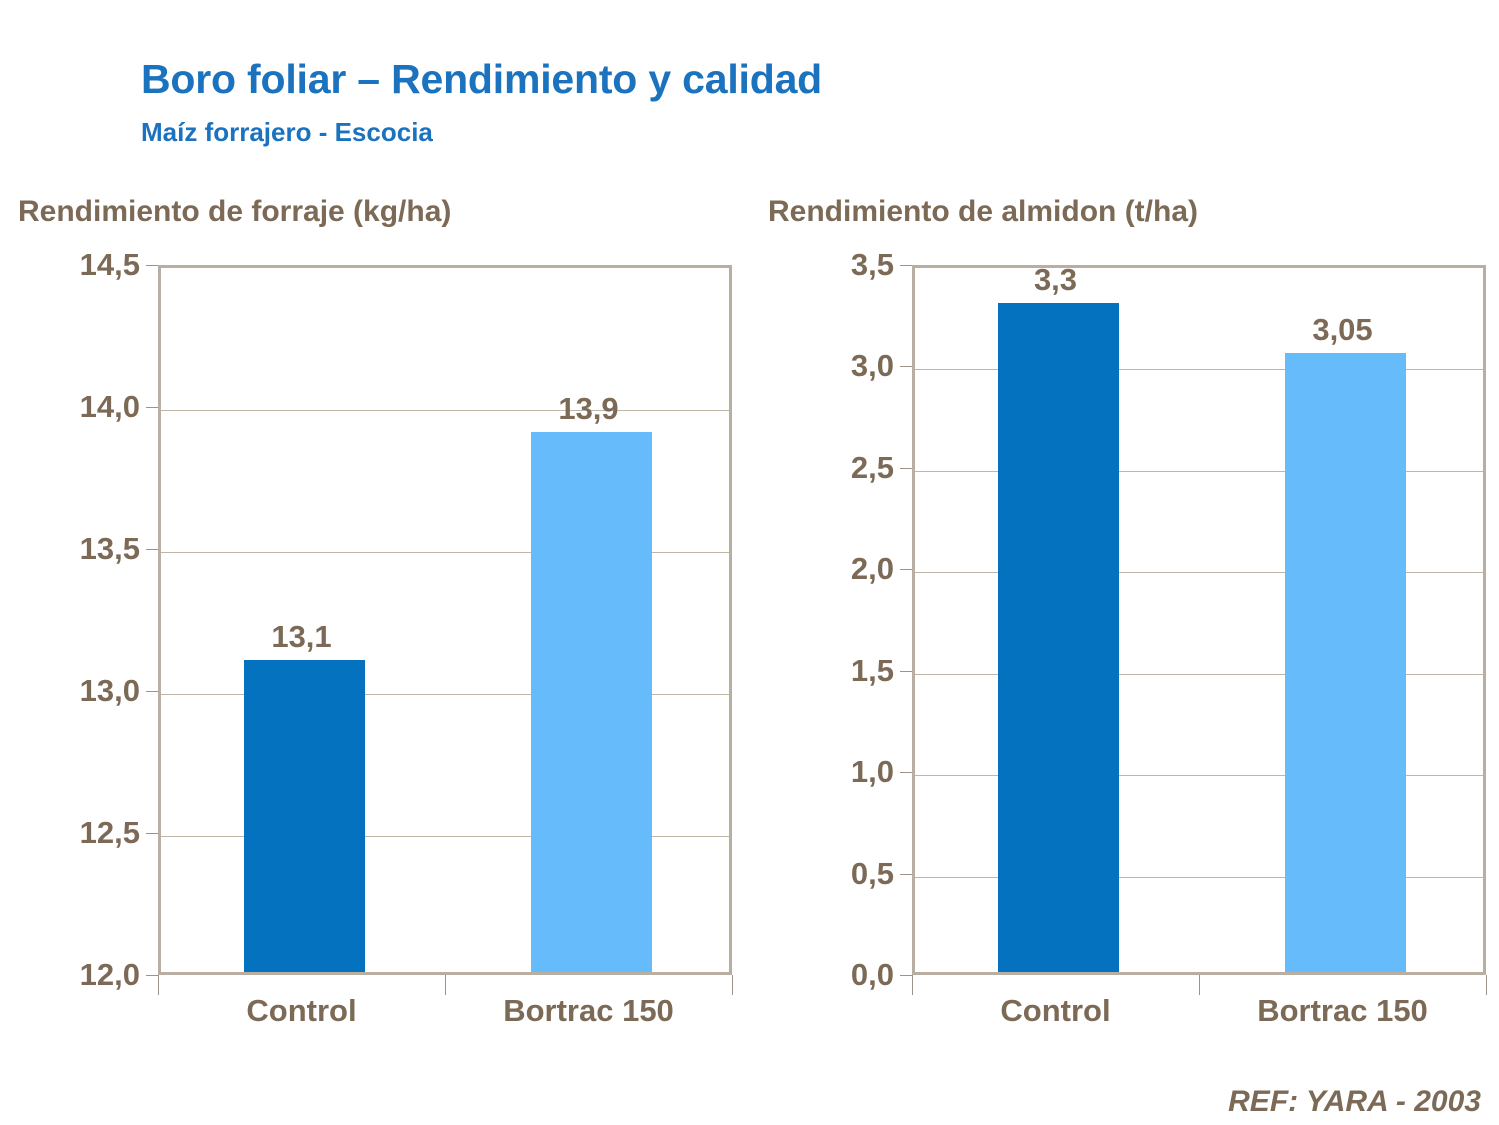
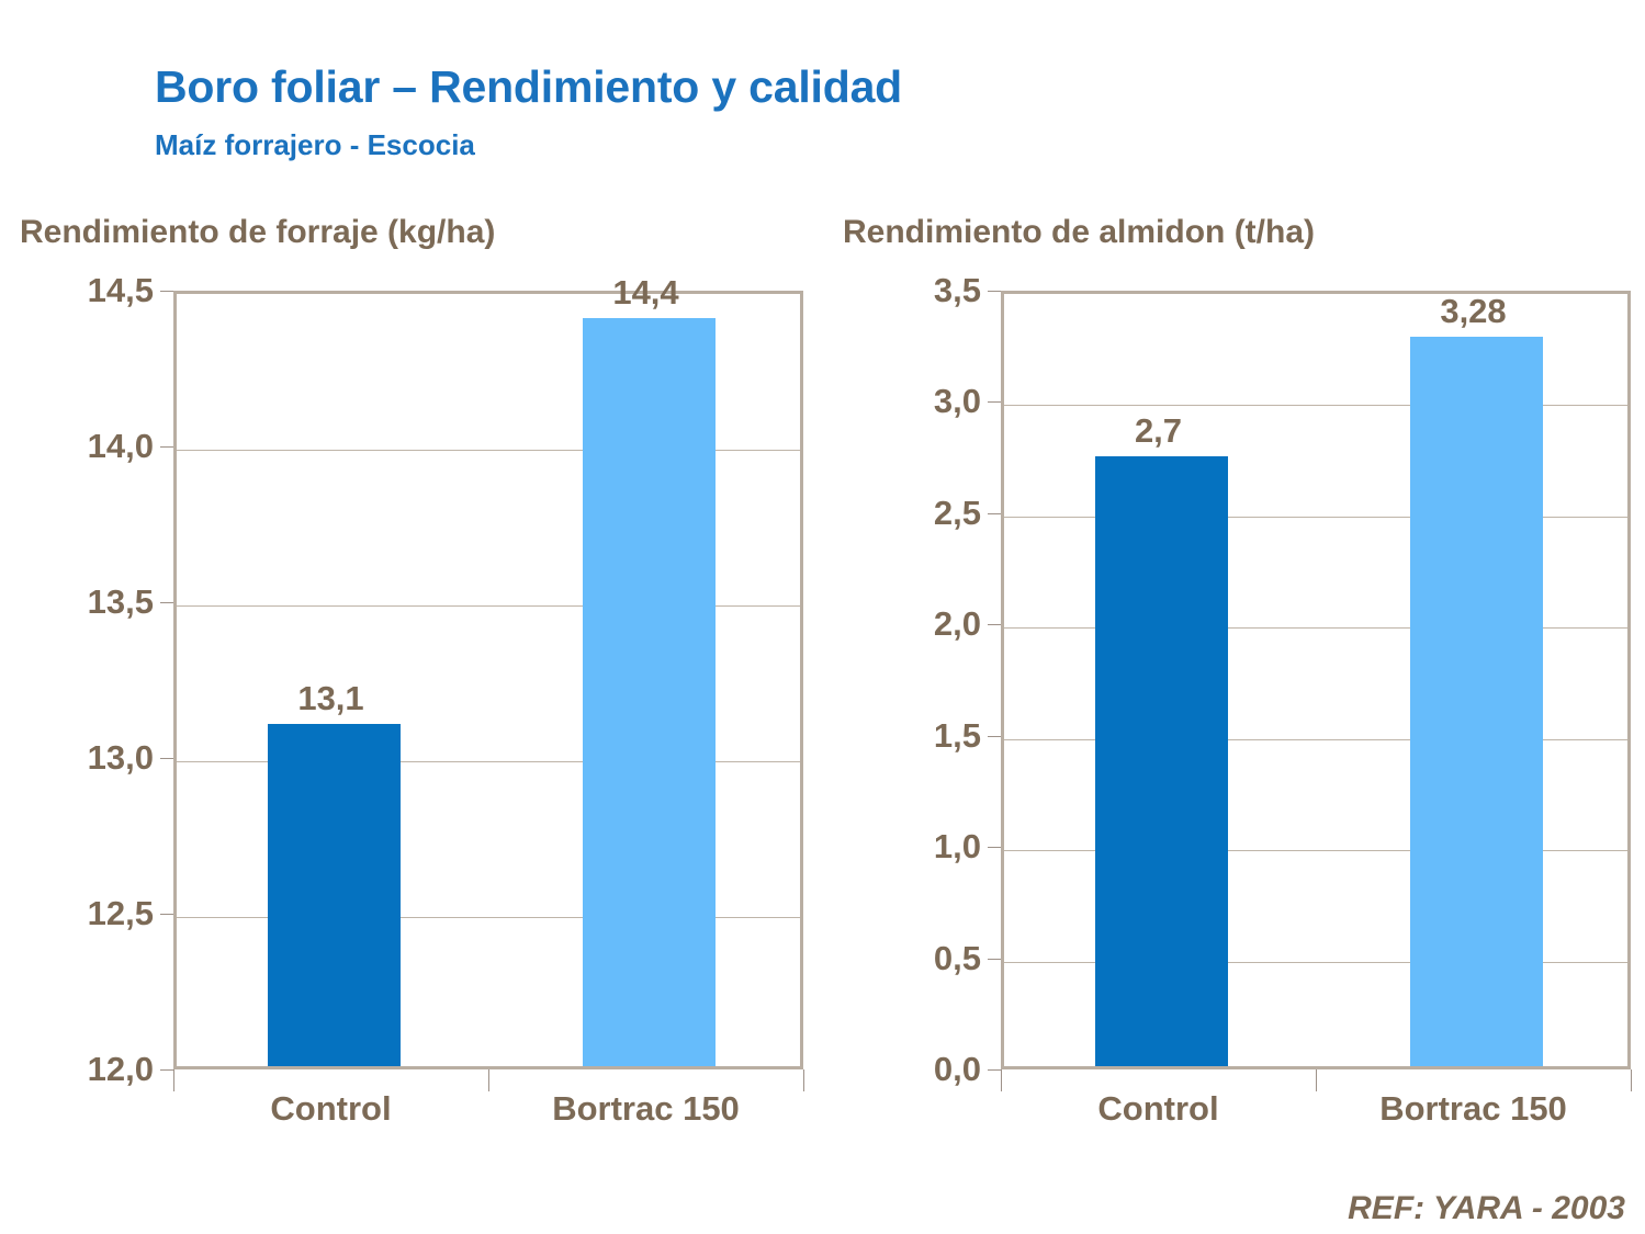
Rendimiento de forraje (kg/ha)/Bortrac 150: 13,9 -> 14,4
Rendimiento de almidon (t/ha)/Control: 3,3 -> 2,7
Rendimiento de almidon (t/ha)/Bortrac 150: 3,05 -> 3,28
